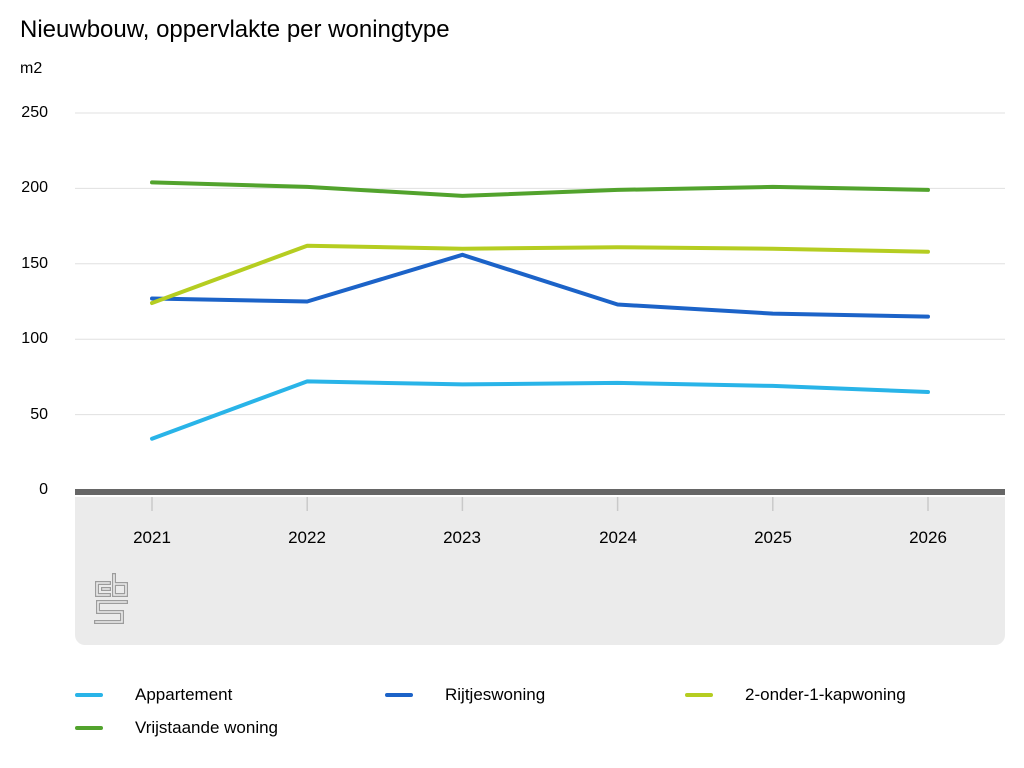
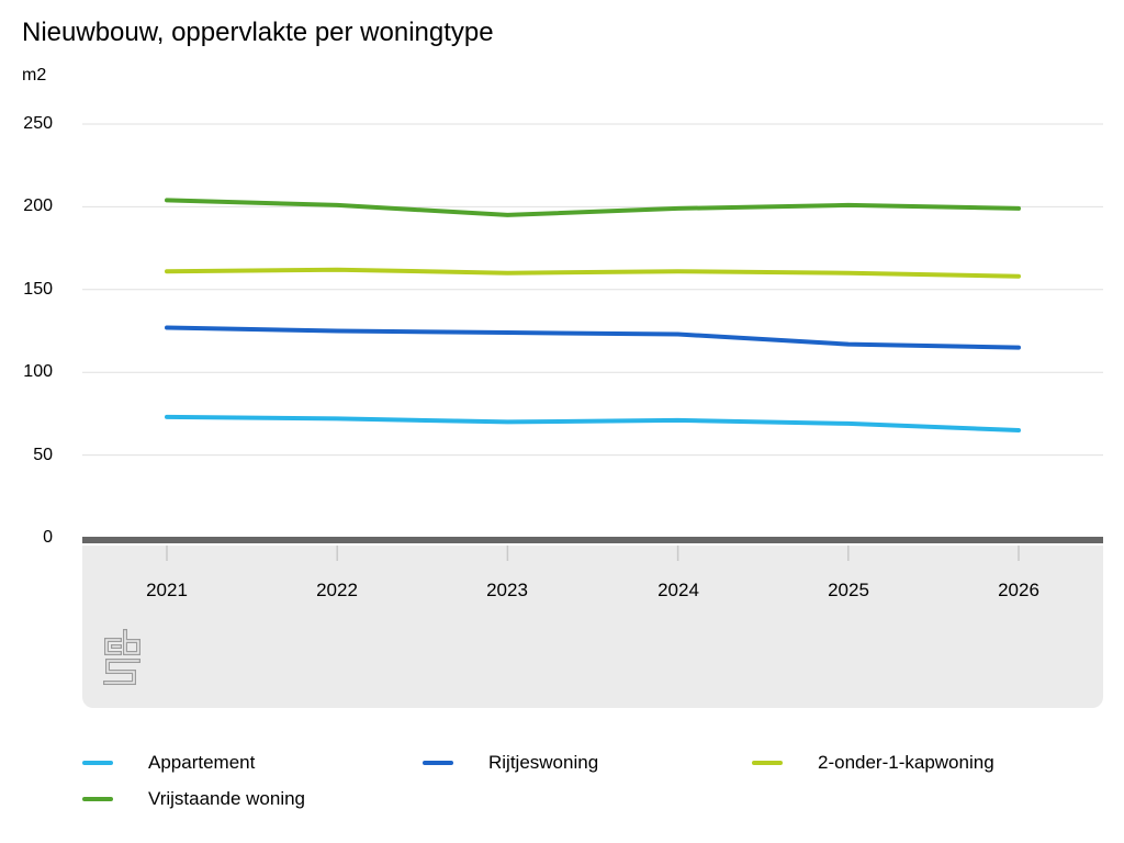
Appartement/2021: 34 -> 73
2-onder-1-kapwoning/2021: 124 -> 161
Rijtjeswoning/2023: 156 -> 124
